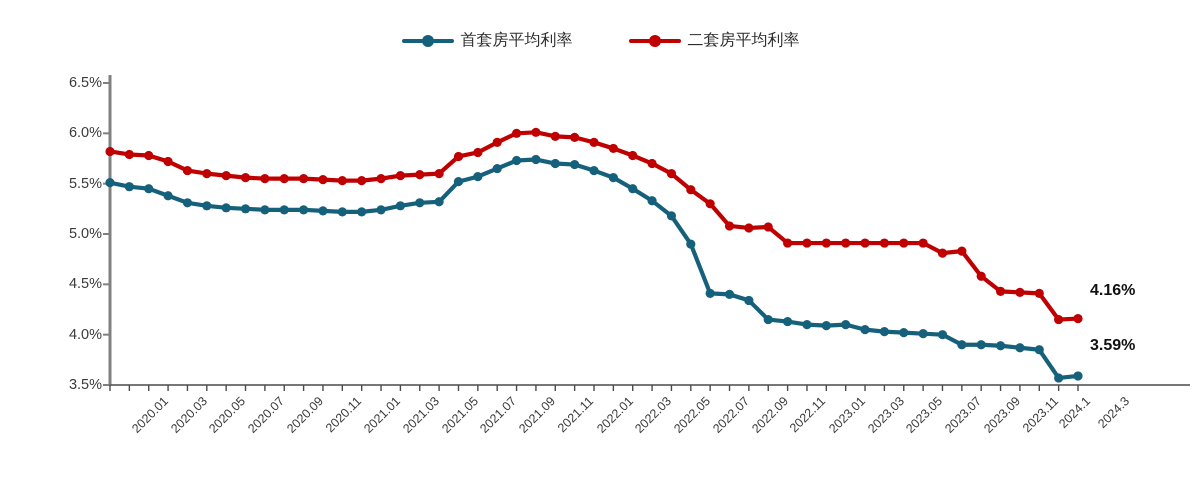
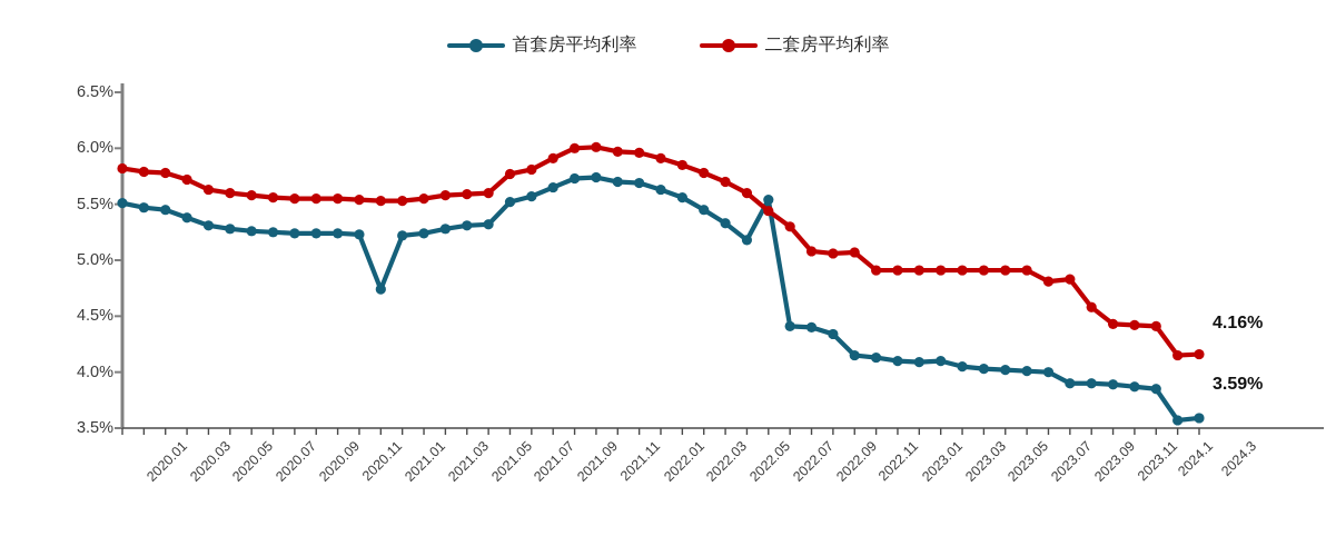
首套房平均利率/2021.01: 5.22% -> 4.74%
首套房平均利率/2022.07: 4.90% -> 5.54%
